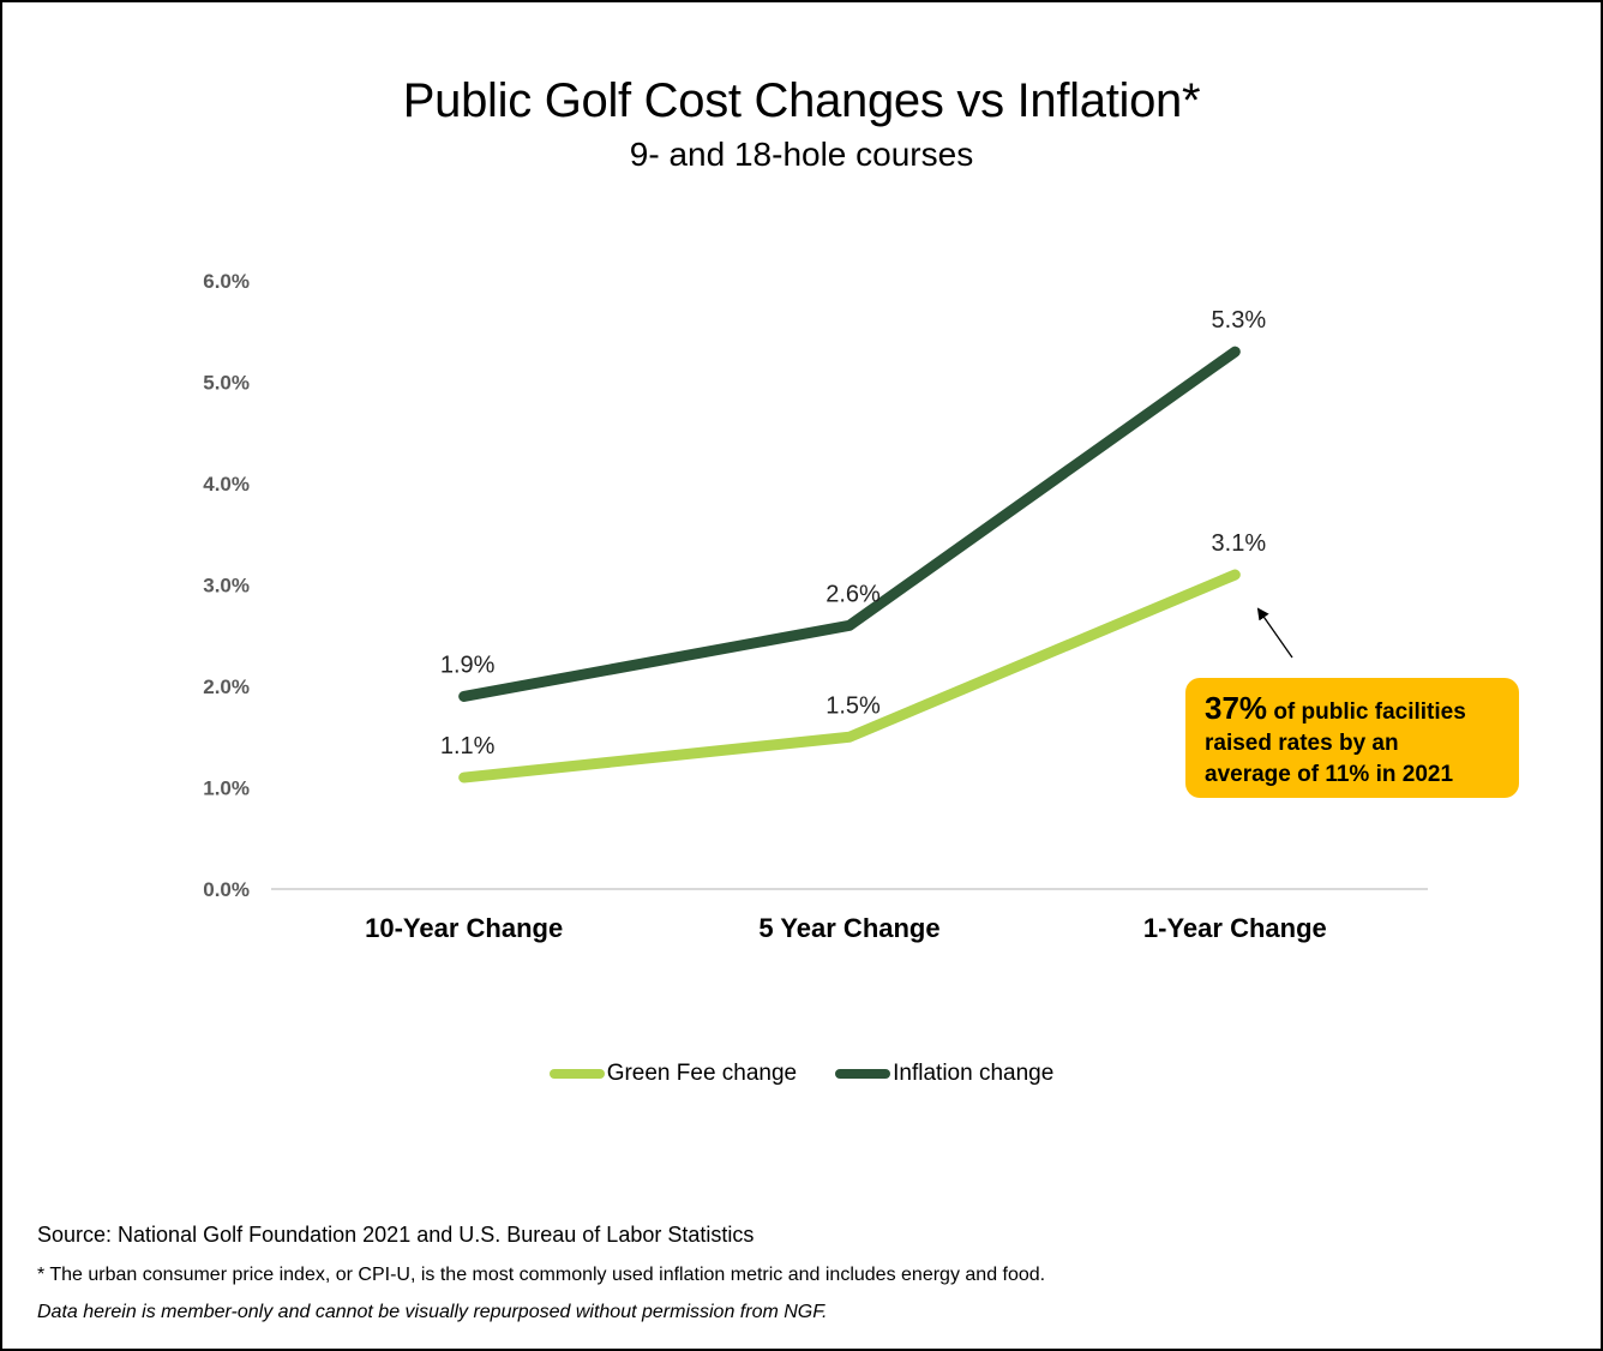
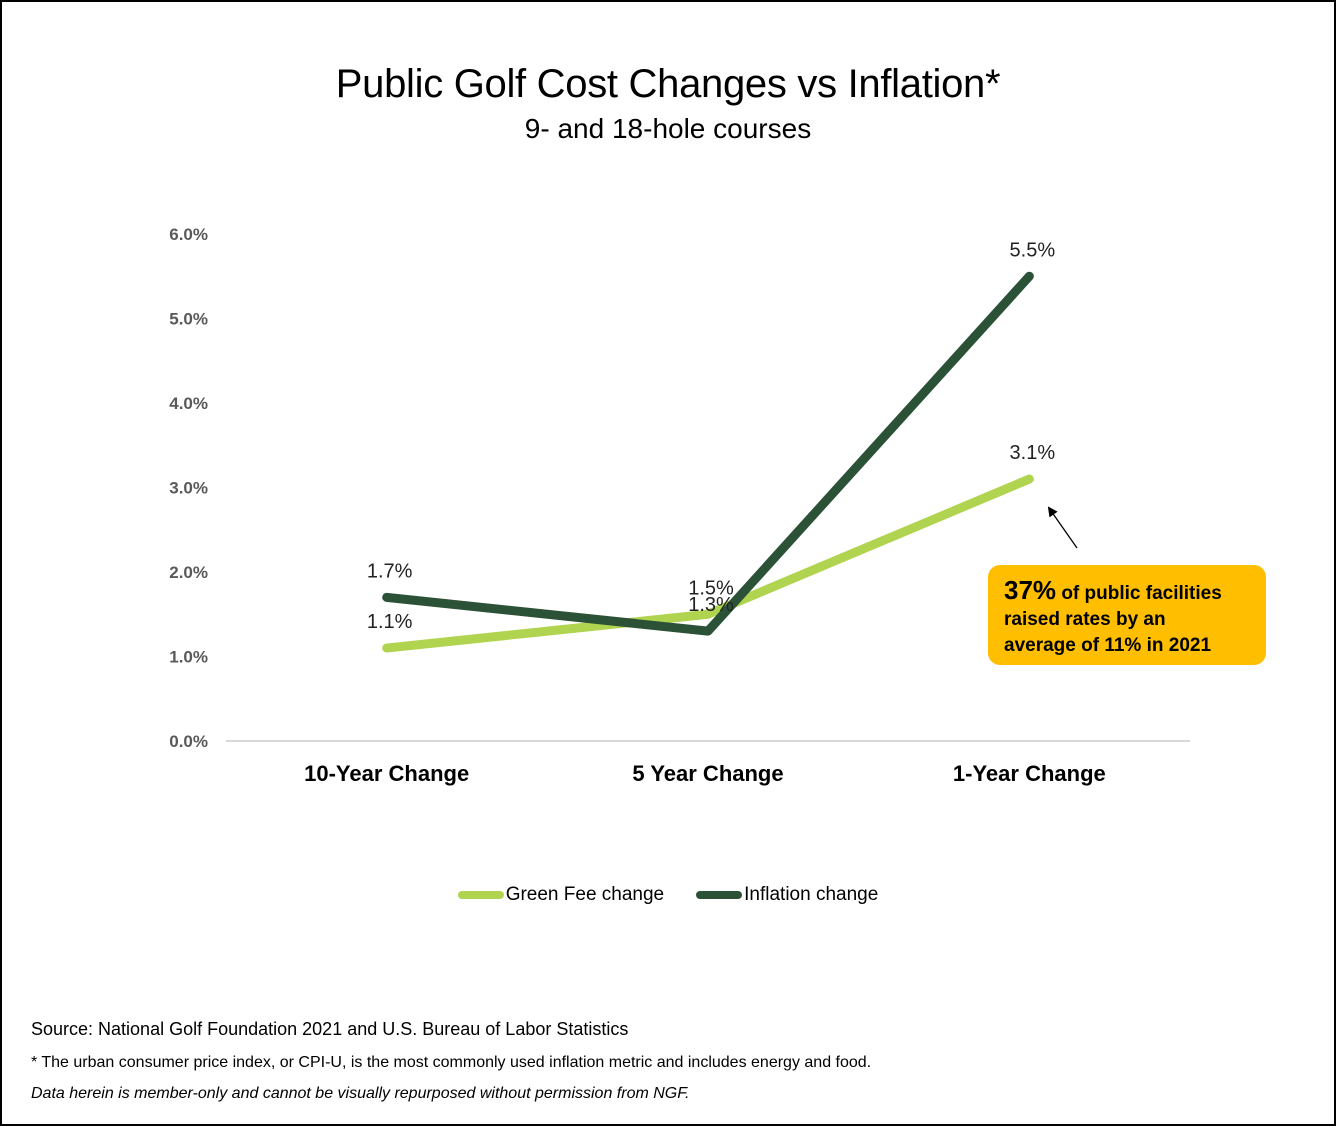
Inflation change/10-Year Change: 1.9% -> 1.7%
Inflation change/5 Year Change: 2.6% -> 1.3%
Inflation change/1-Year Change: 5.3% -> 5.5%
